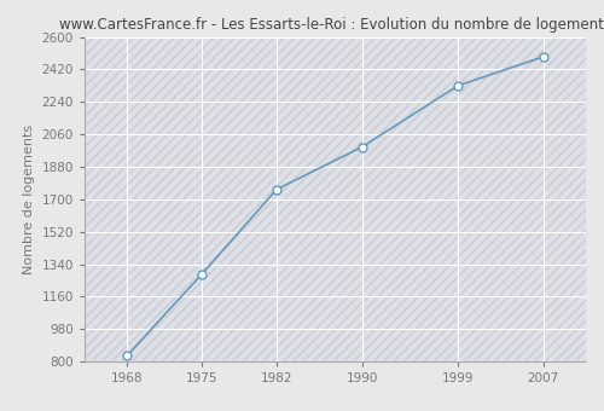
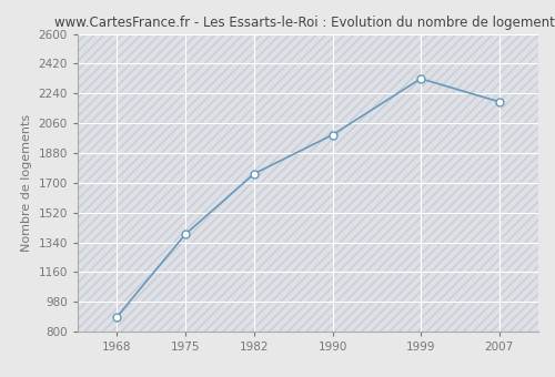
1968: 840 -> 890
1975: 1280 -> 1390
2007: 2490 -> 2190
